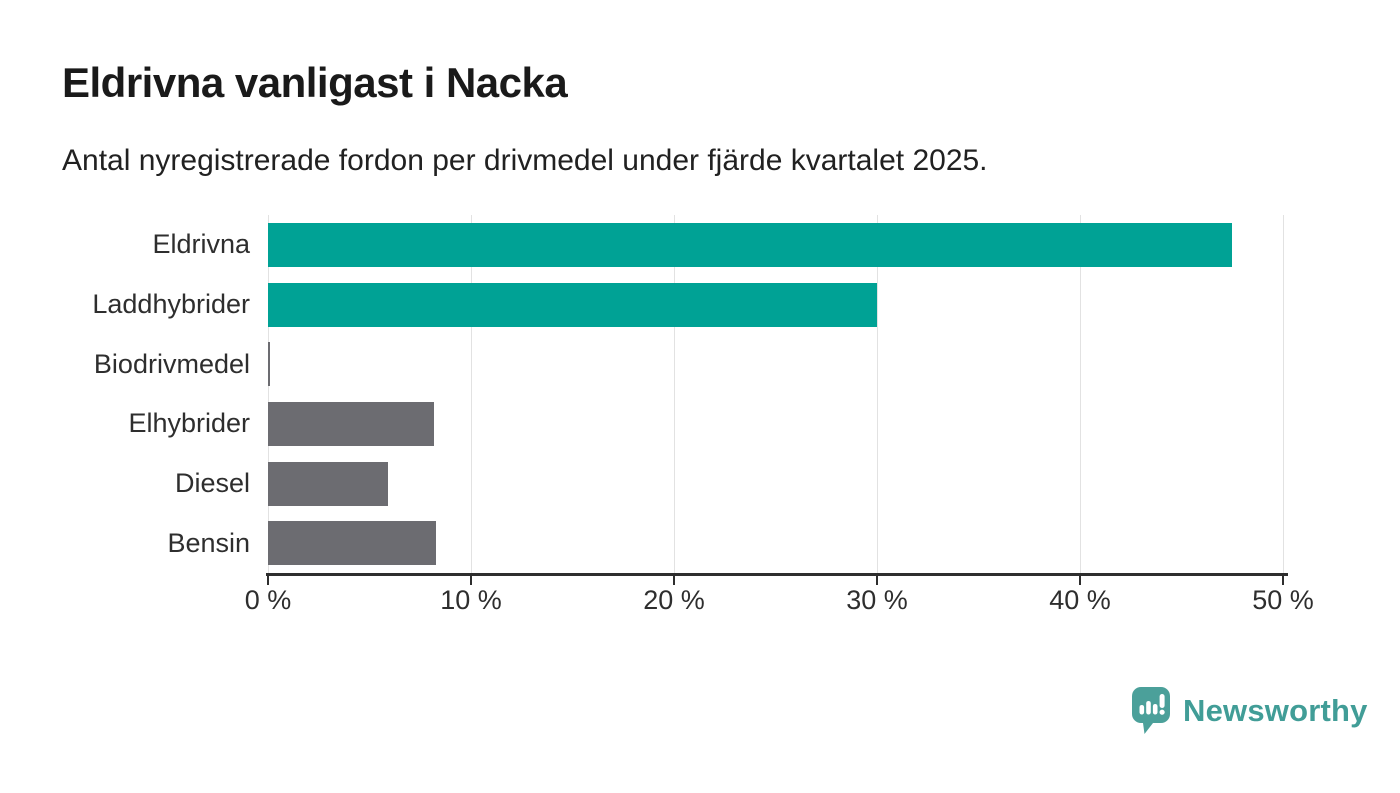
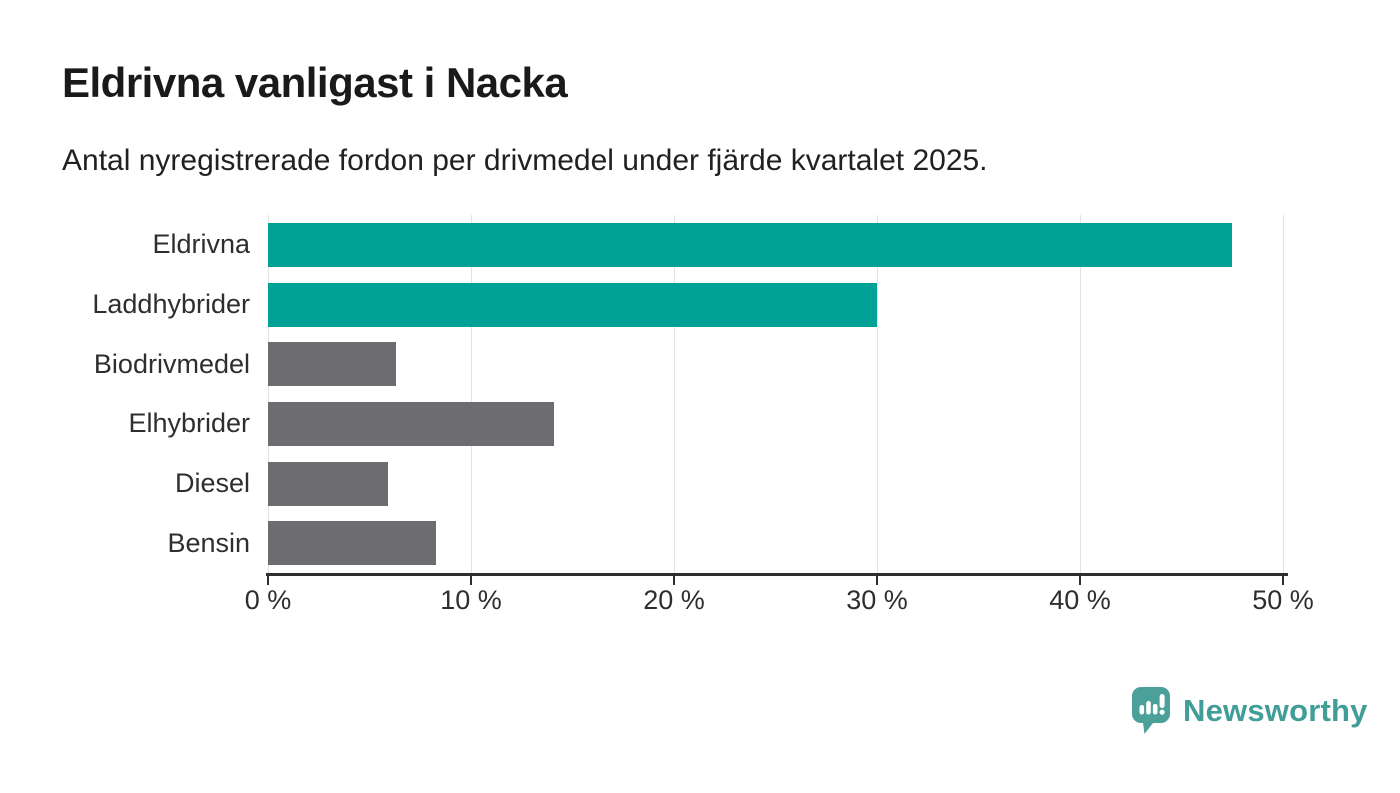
Biodrivmedel: 0.1% -> 6.3%
Elhybrider: 8.2% -> 14.1%
